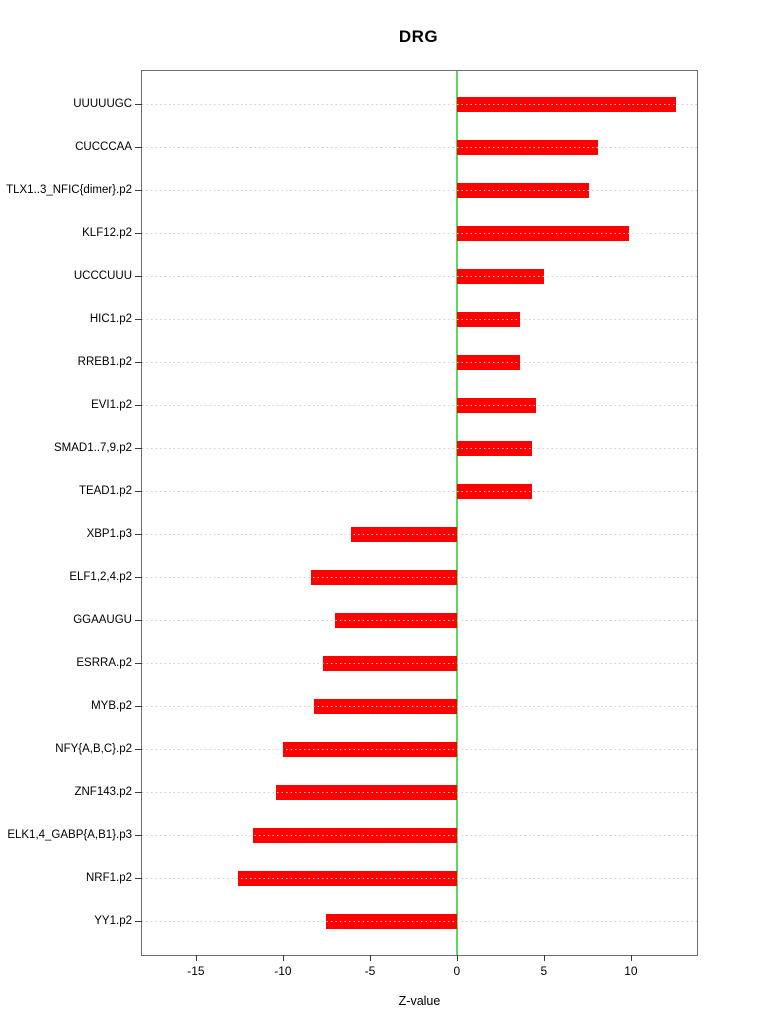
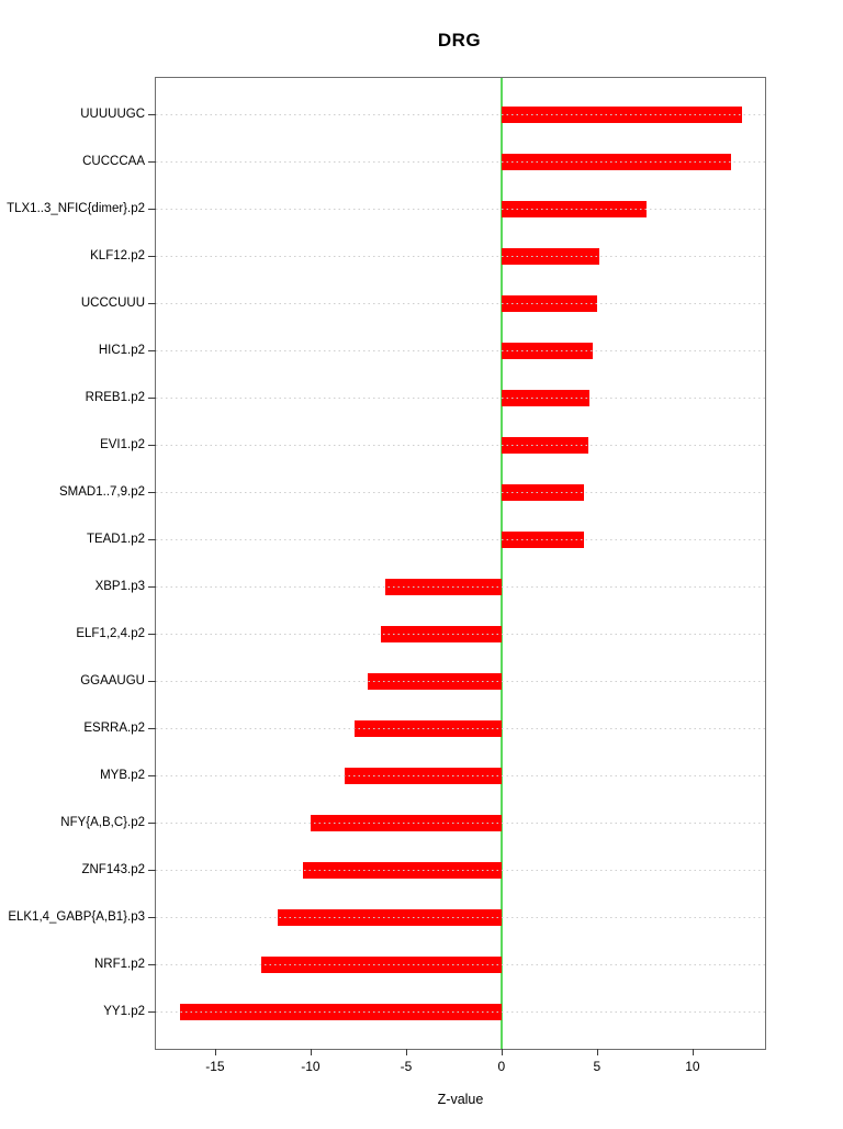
CUCCCAA: 8.1 -> 12.0
KLF12.p2: 9.9 -> 5.1
HIC1.p2: 3.6 -> 4.8
RREB1.p2: 3.6 -> 4.6
ELF1,2,4.p2: -8.4 -> -6.3
YY1.p2: -7.5 -> -16.9
